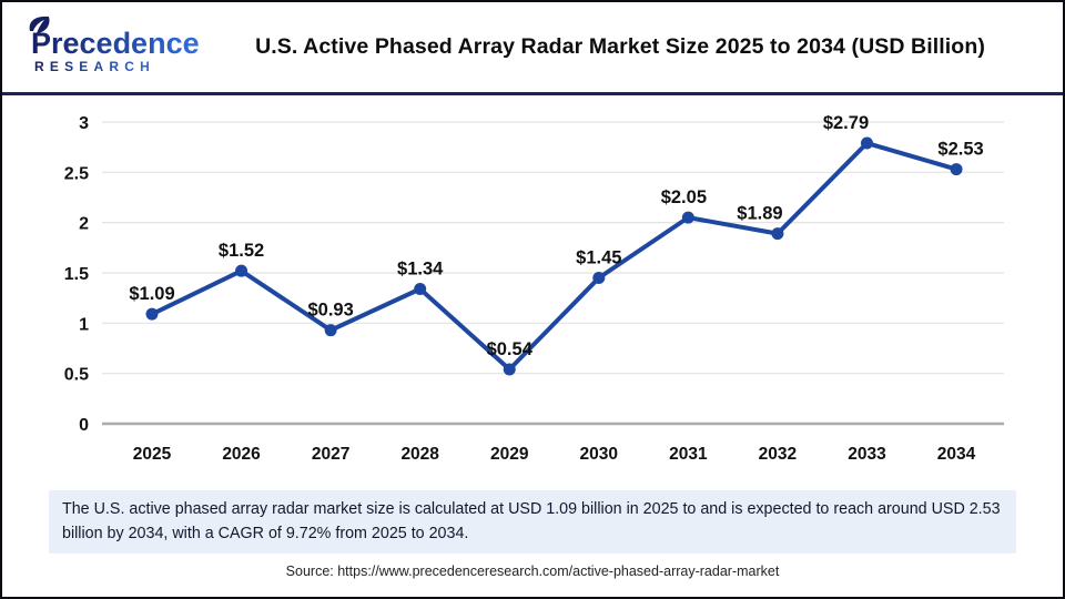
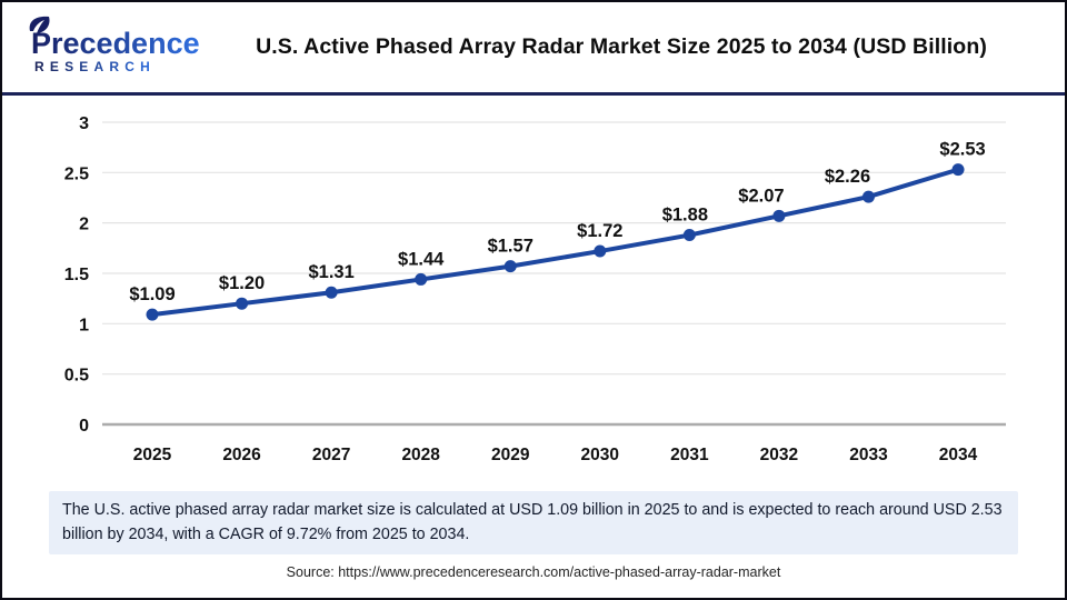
2026: $1.52 -> $1.20
2027: $0.93 -> $1.31
2028: $1.34 -> $1.44
2029: $0.54 -> $1.57
2030: $1.45 -> $1.72
2031: $2.05 -> $1.88
2032: $1.89 -> $2.07
2033: $2.79 -> $2.26
